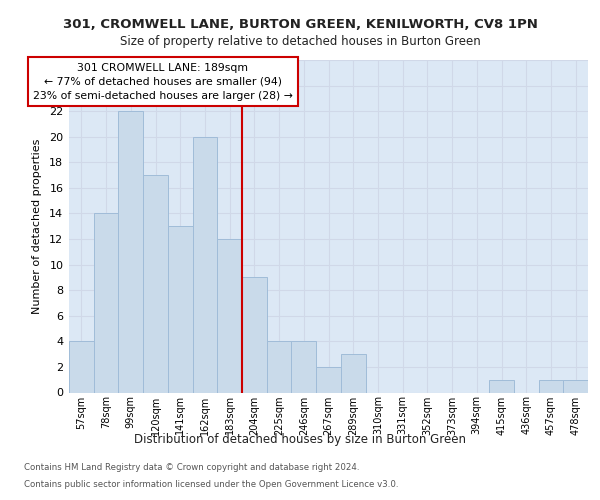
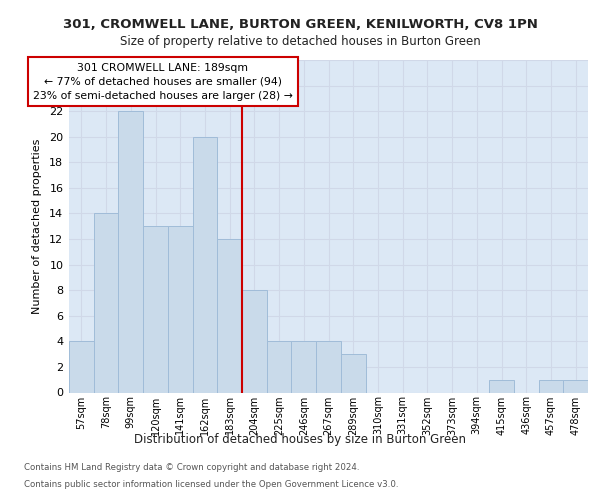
120sqm: 17 -> 13
204sqm: 9 -> 8
267sqm: 2 -> 4
